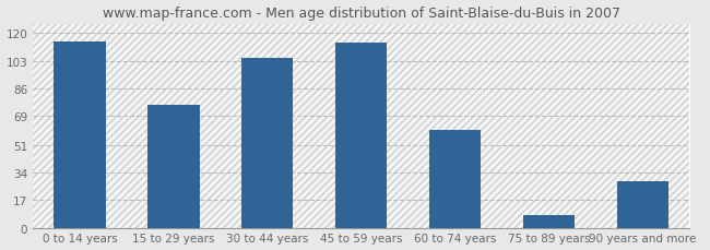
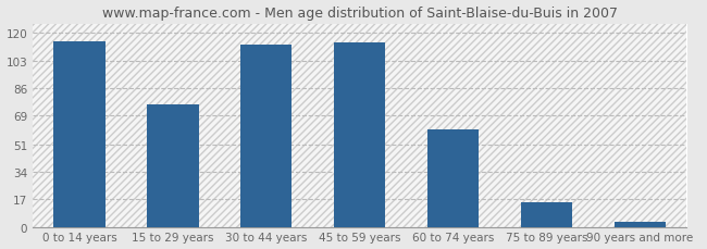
30 to 44 years: 105 -> 113
75 to 89 years: 8 -> 15
90 years and more: 29 -> 3
